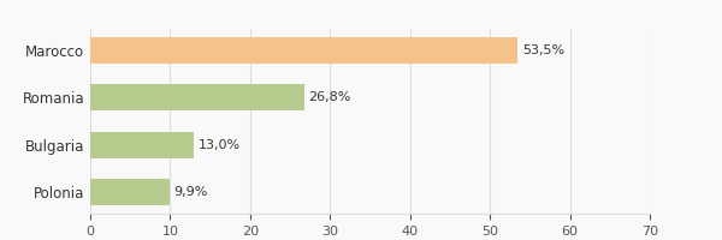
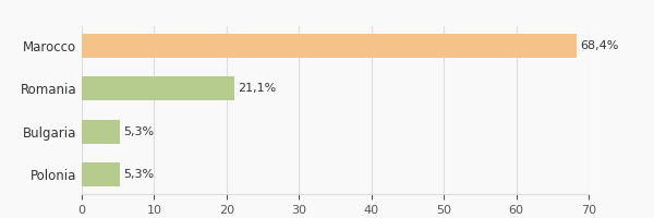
Marocco: 53,5% -> 68,4%
Romania: 26,8% -> 21,1%
Bulgaria: 13,0% -> 5,3%
Polonia: 9,9% -> 5,3%
